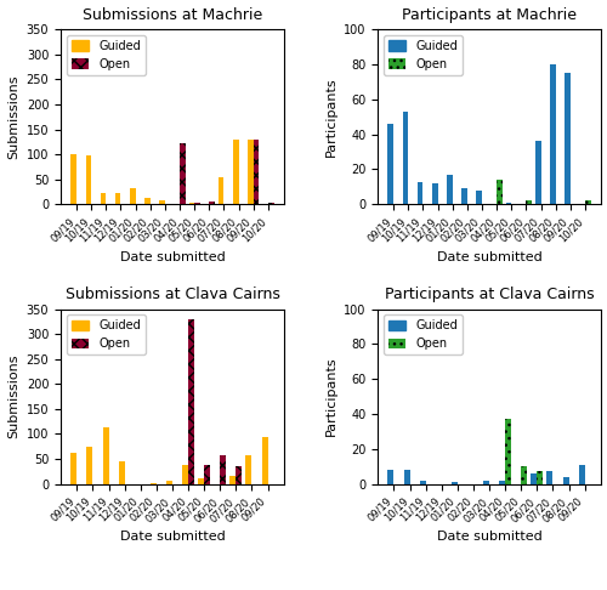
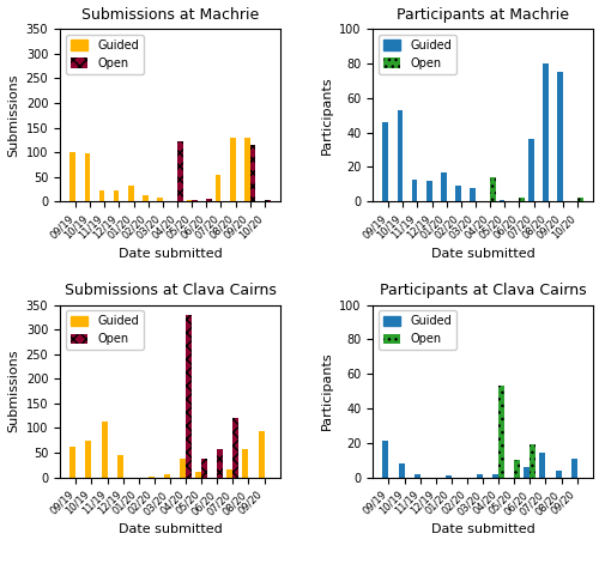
Submissions at Machrie/Open/09/20: 130 -> 115
Submissions at Clava Cairns/Open/07/20: 35 -> 120
Participants at Clava Cairns/Guided/09/19: 8 -> 21
Participants at Clava Cairns/Open/04/20: 37 -> 53
Participants at Clava Cairns/Open/06/20: 7 -> 19
Participants at Clava Cairns/Guided/07/20: 7 -> 14
